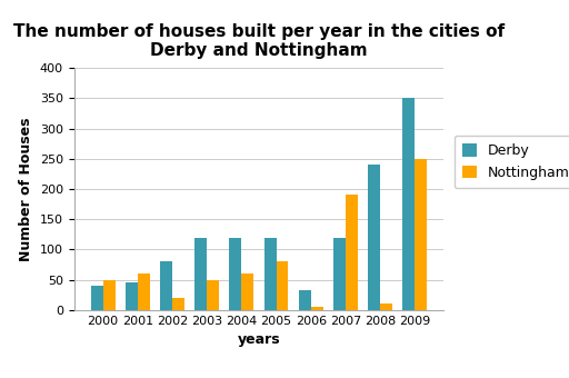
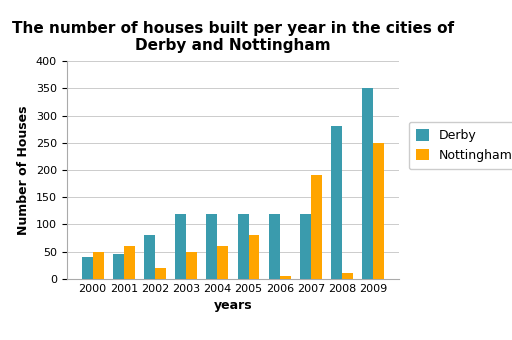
Derby/2006: 32 -> 120
Derby/2008: 240 -> 280
